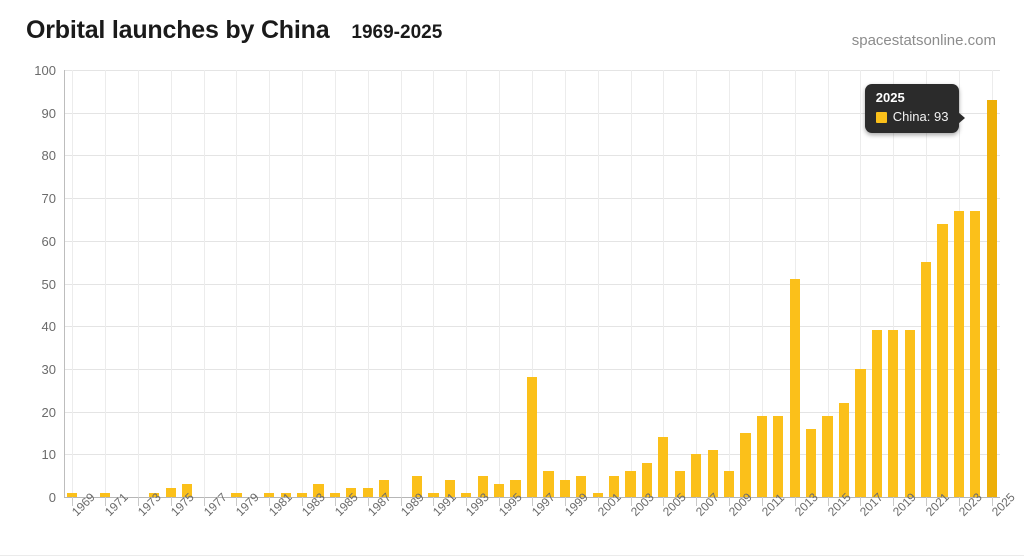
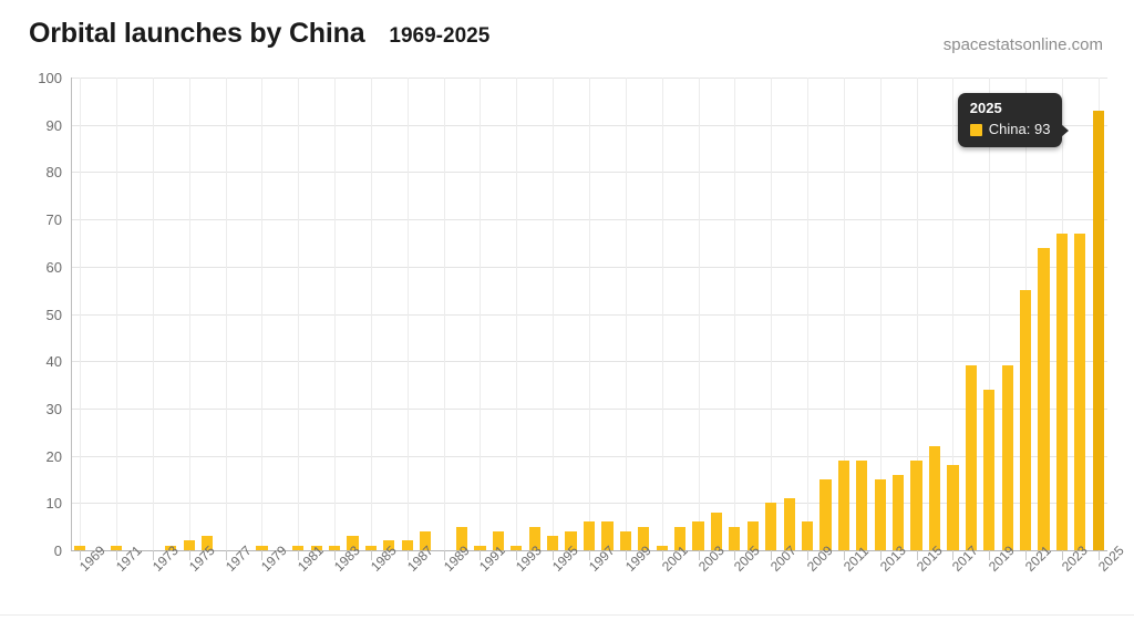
1997: 28 -> 6
2005: 14 -> 5
2013: 51 -> 15
2017: 30 -> 18
2019: 39 -> 34
